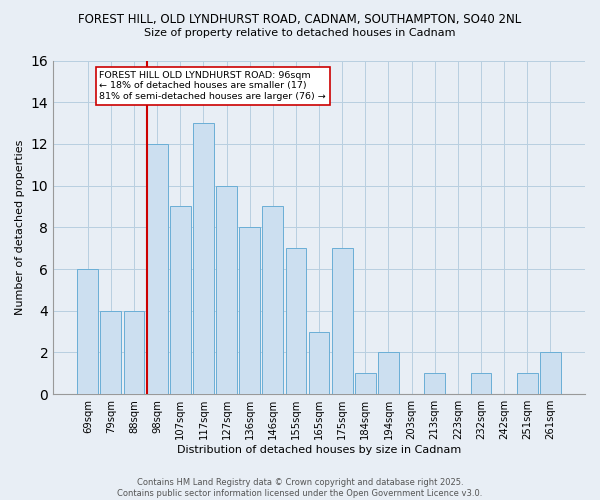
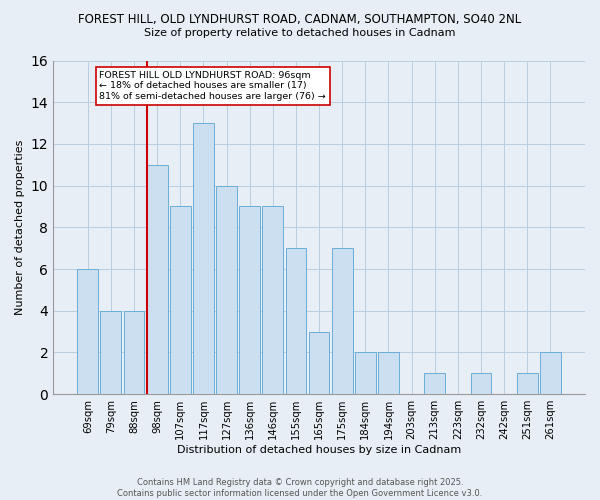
98sqm: 12 -> 11
136sqm: 8 -> 9
184sqm: 1 -> 2
